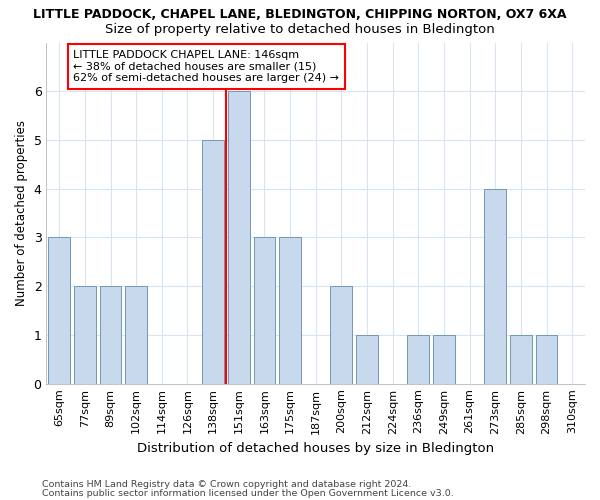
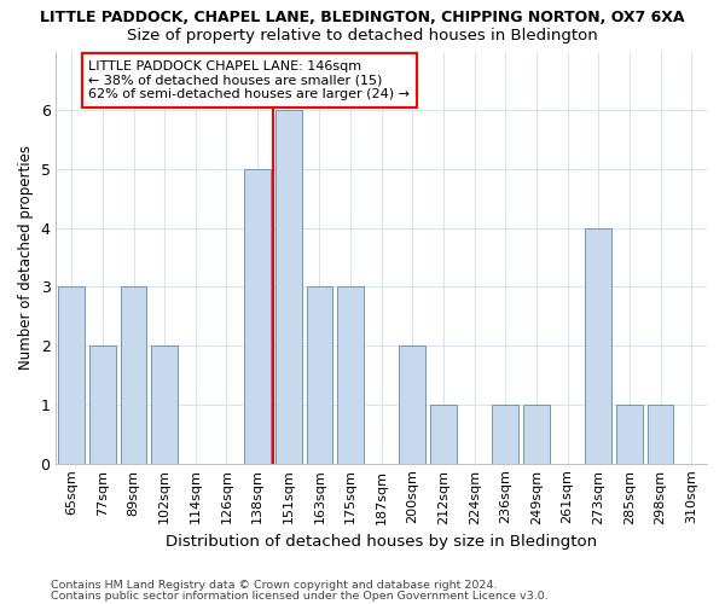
89sqm: 2 -> 3
